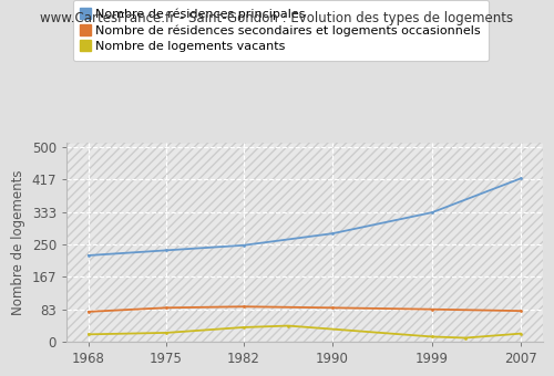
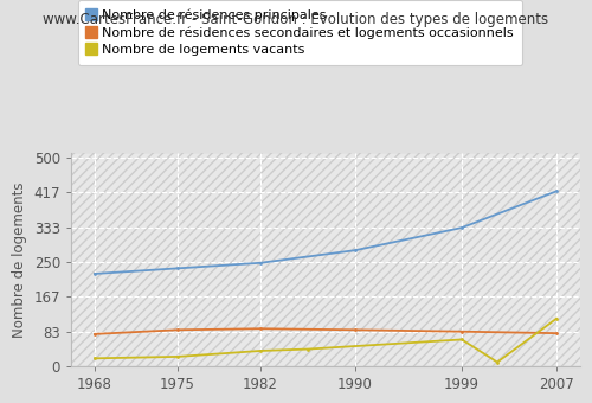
Nombre de logements vacants/1999: 14 -> 65
Nombre de logements vacants/2007: 22 -> 115
